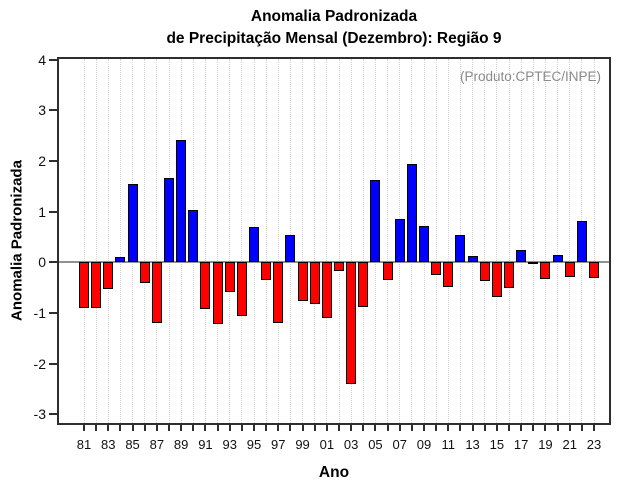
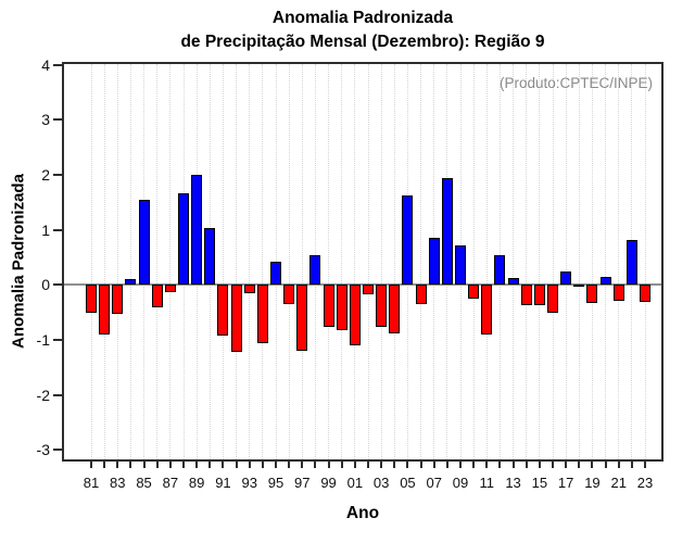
81: -0.9 -> -0.5
87: -1.2 -> -0.1
89: 2.4 -> 2.0
93: -0.6 -> -0.2
95: 0.7 -> 0.4
03: -2.4 -> -0.8
11: -0.5 -> -0.9
15: -0.7 -> -0.4
